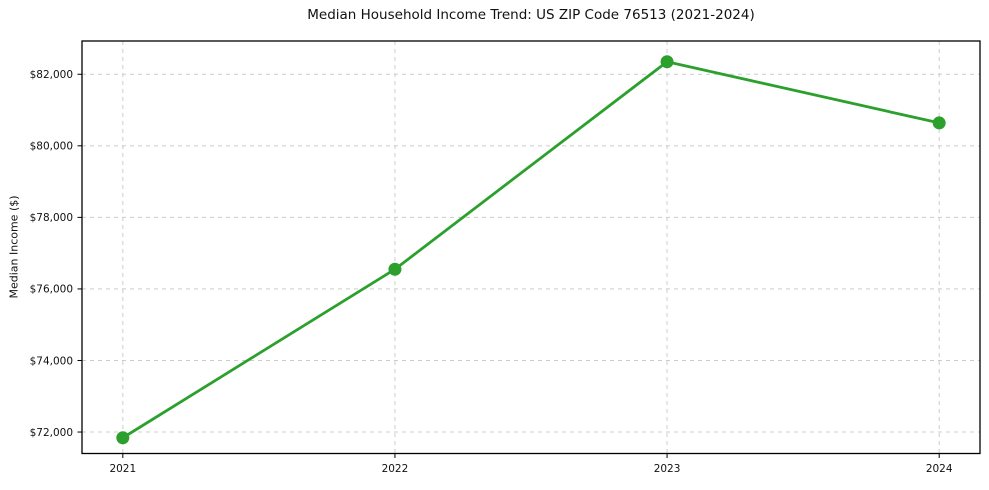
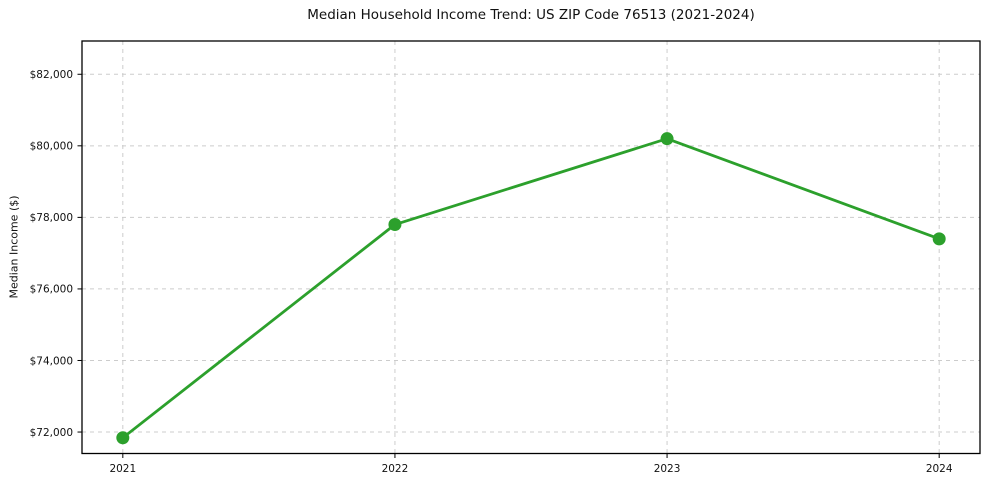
2022: $76600 -> $77800
2023: $82400 -> $80200
2024: $80600 -> $77400
